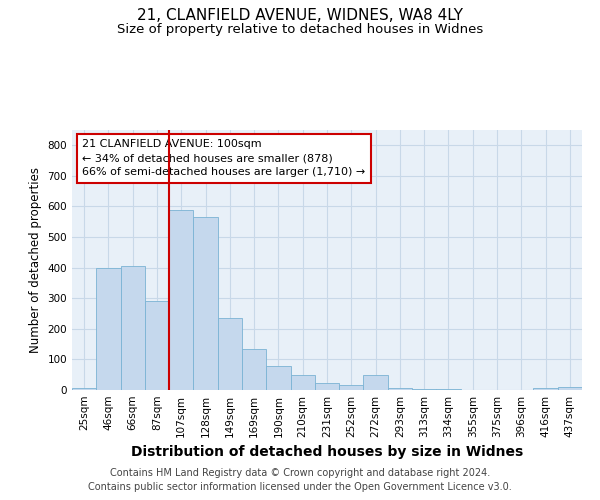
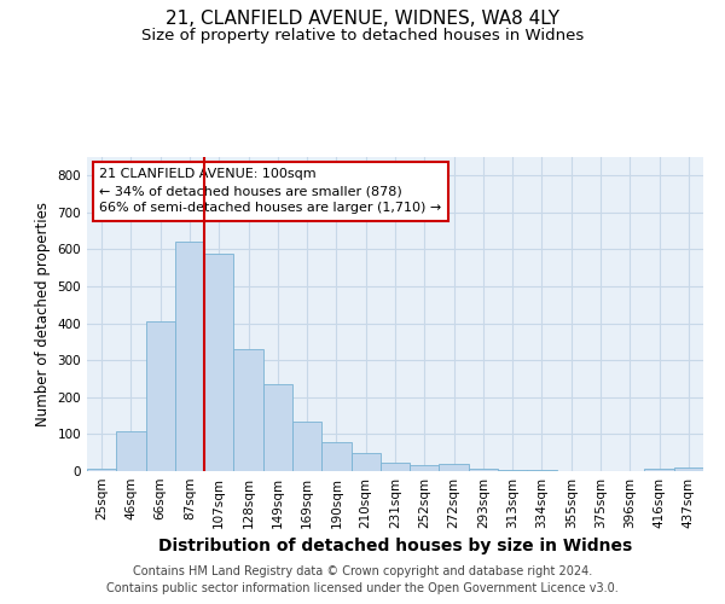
46sqm: 400 -> 107
87sqm: 290 -> 620
128sqm: 565 -> 330
272sqm: 50 -> 18
